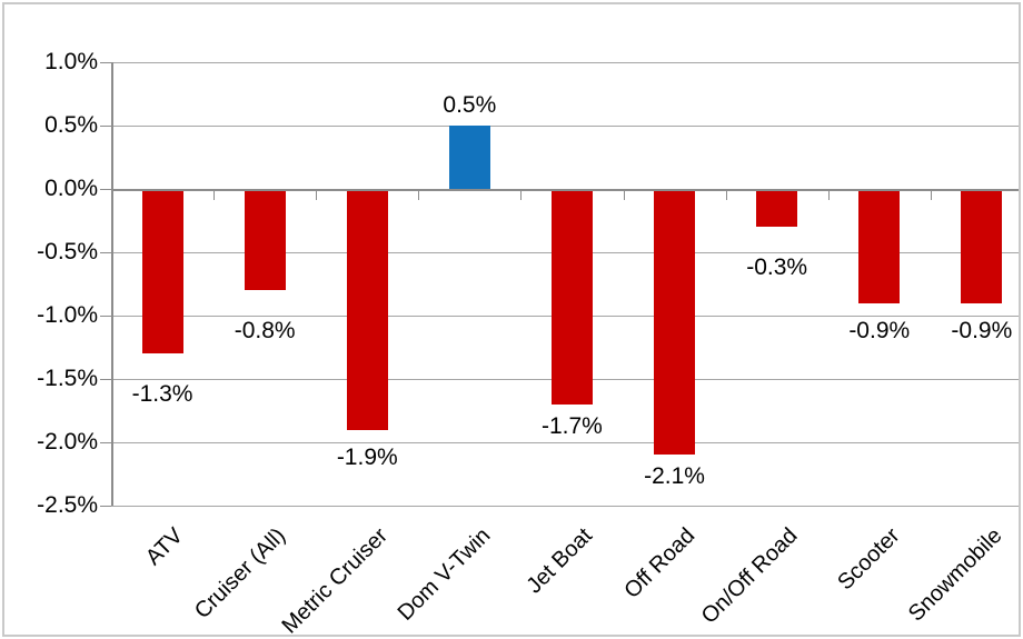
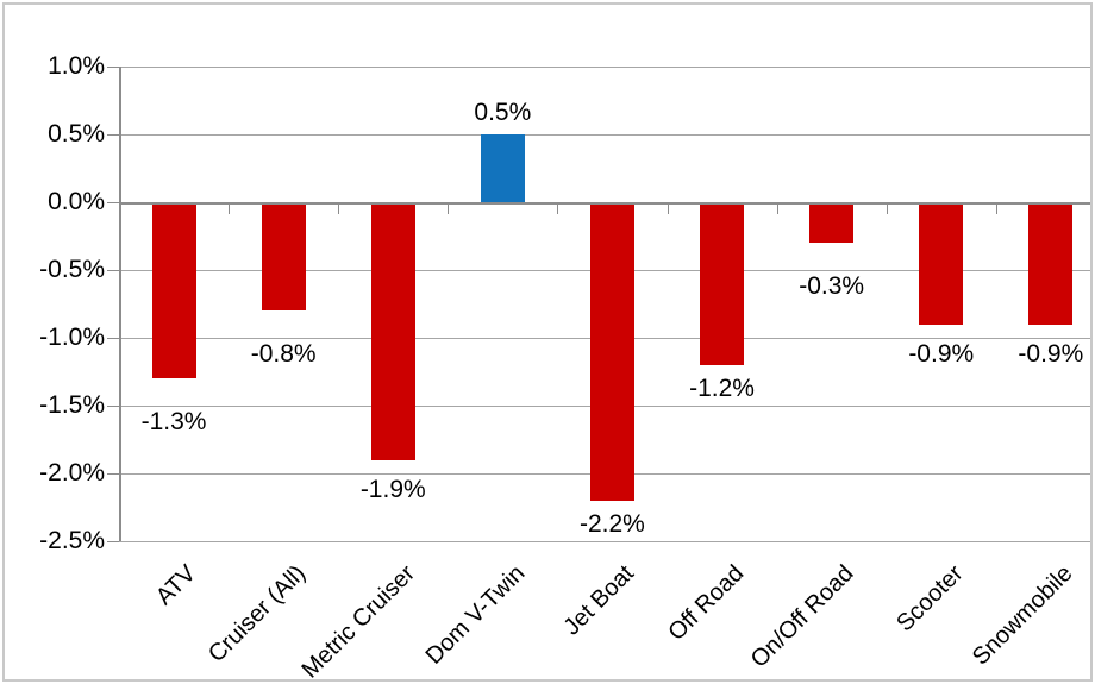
Jet Boat: -1.7% -> -2.2%
Off Road: -2.1% -> -1.2%
